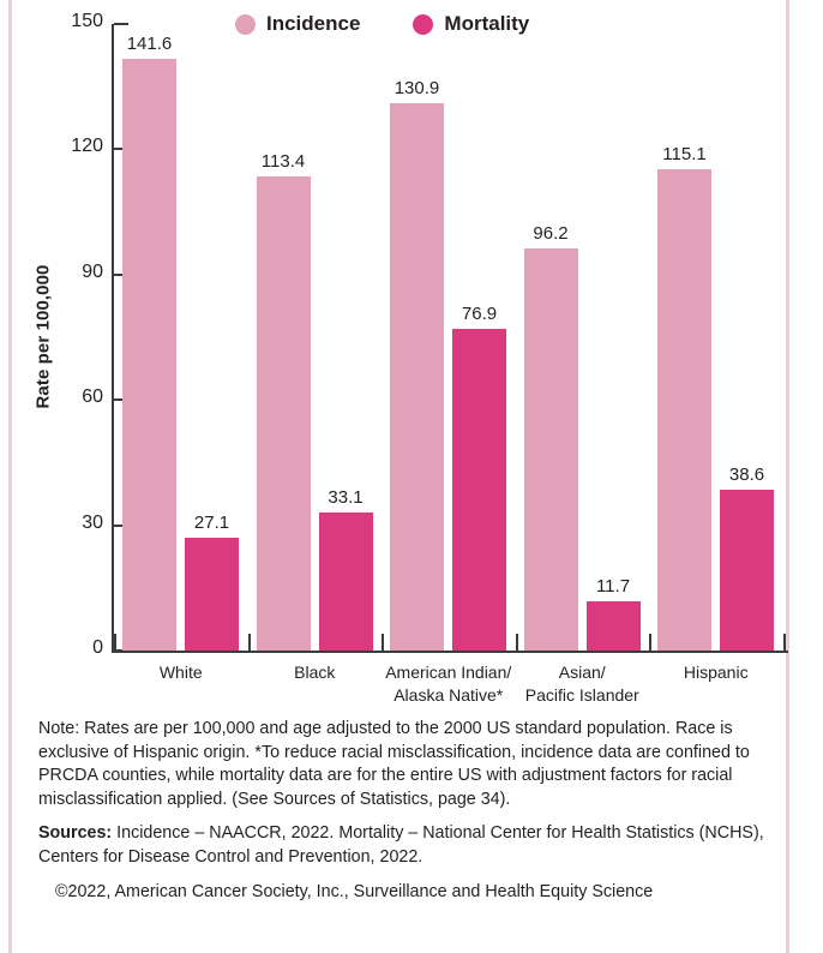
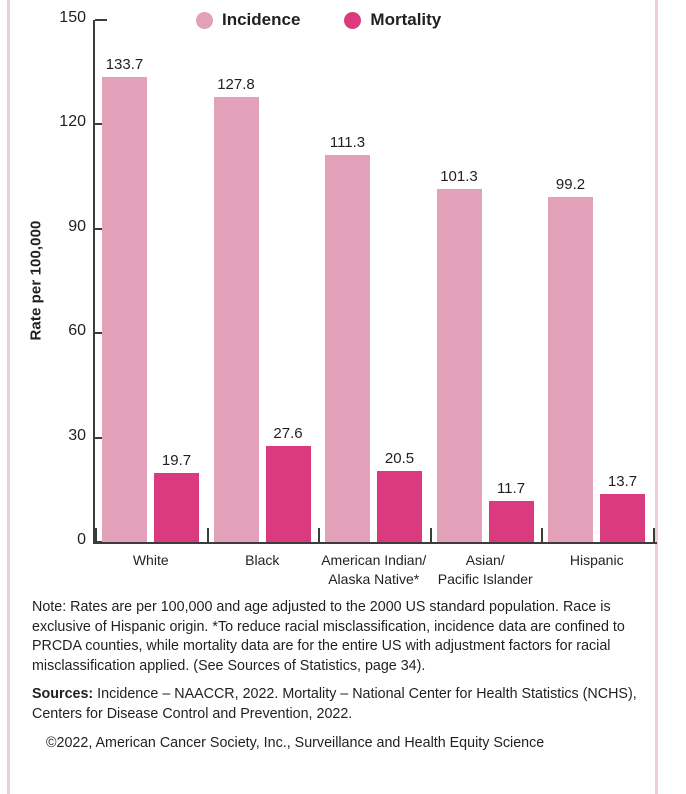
Incidence/White: 141.6 -> 133.7
Mortality/White: 27.1 -> 19.7
Incidence/Black: 113.4 -> 127.8
Mortality/Black: 33.1 -> 27.6
Incidence/American Indian/ Alaska Native*: 130.9 -> 111.3
Mortality/American Indian/ Alaska Native*: 76.9 -> 20.5
Incidence/Asian/ Pacific Islander: 96.2 -> 101.3
Incidence/Hispanic: 115.1 -> 99.2
Mortality/Hispanic: 38.6 -> 13.7
